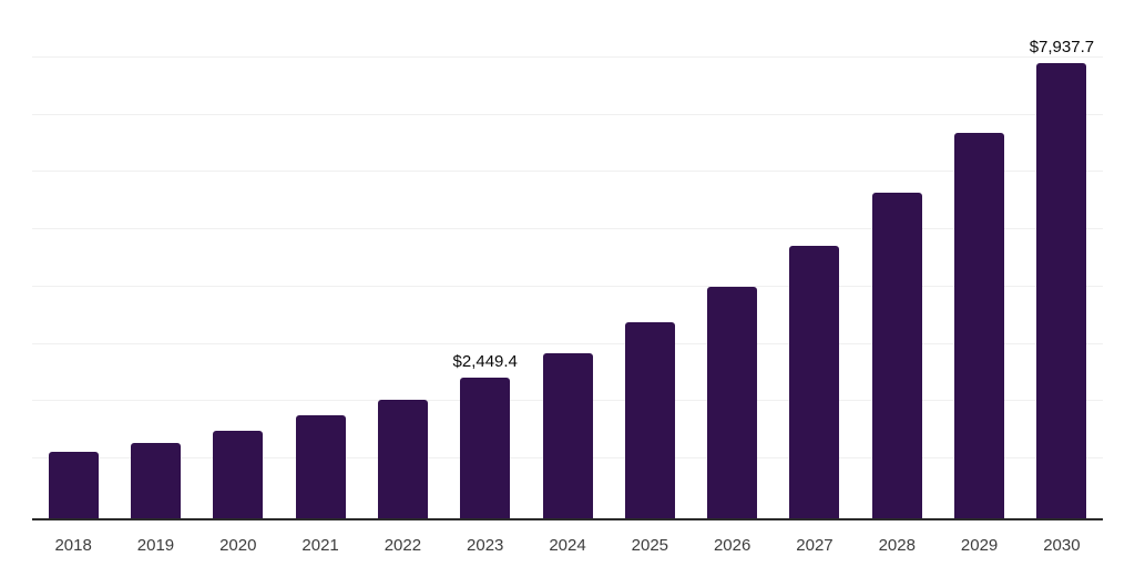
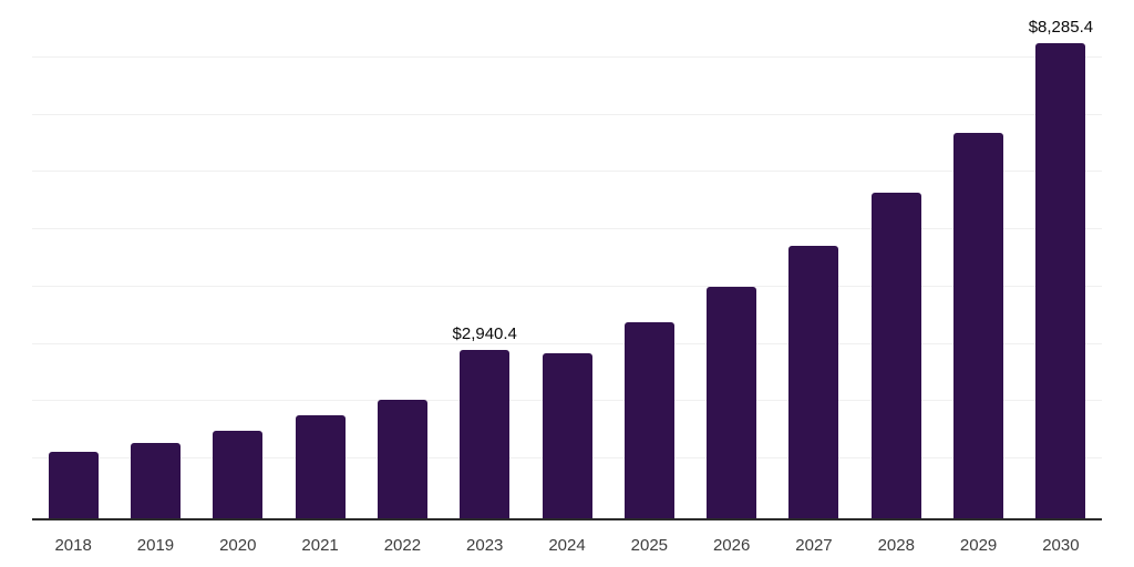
2023: $2,449.4 -> $2,940.4
2030: $7,937.7 -> $8,285.4
